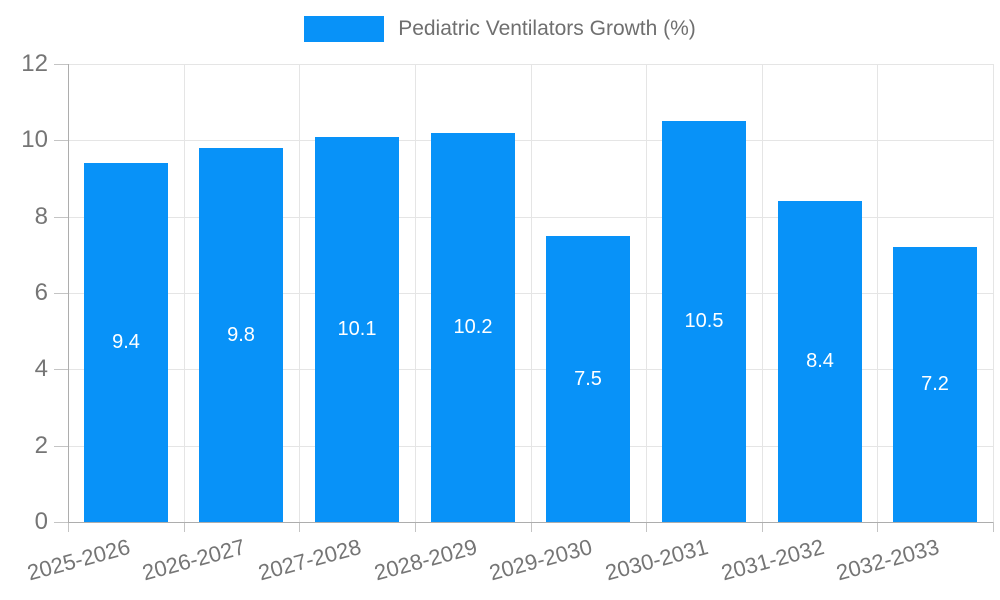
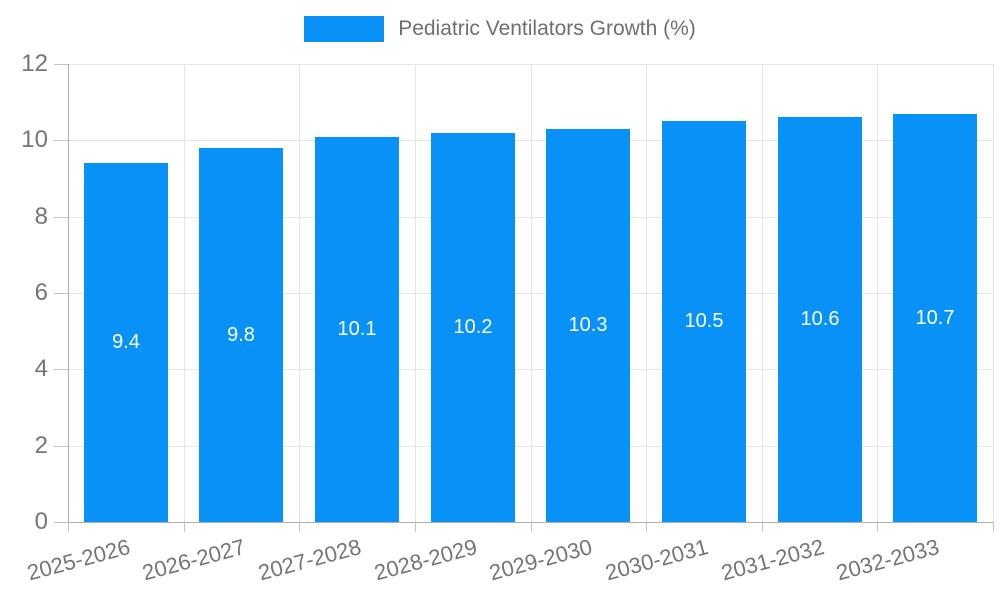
2029-2030: 7.5 -> 10.3
2031-2032: 8.4 -> 10.6
2032-2033: 7.2 -> 10.7
